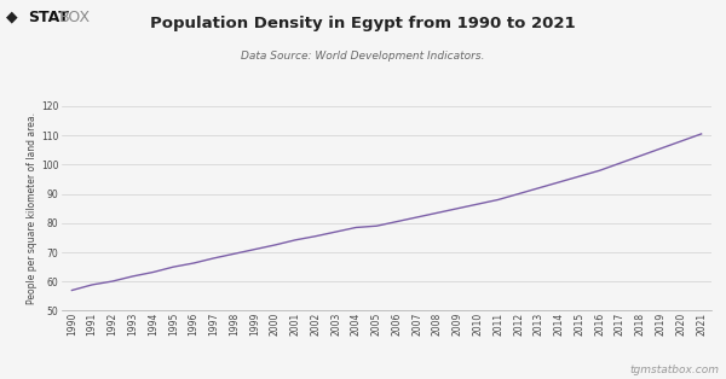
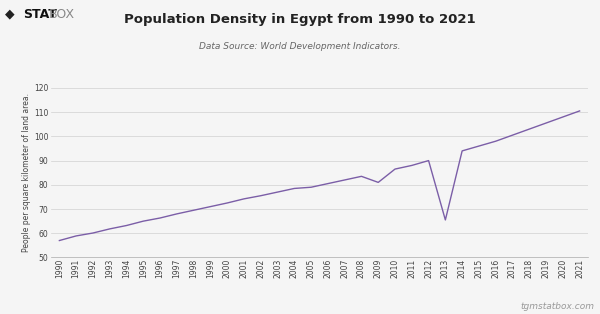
2009: 85.0 -> 81.0
2013: 92.0 -> 65.5
